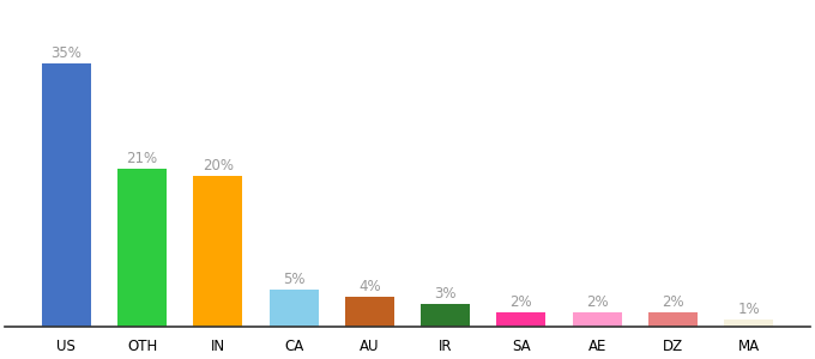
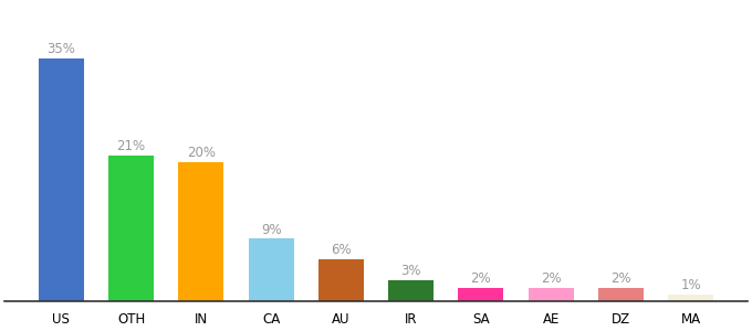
CA: 5% -> 9%
AU: 4% -> 6%
